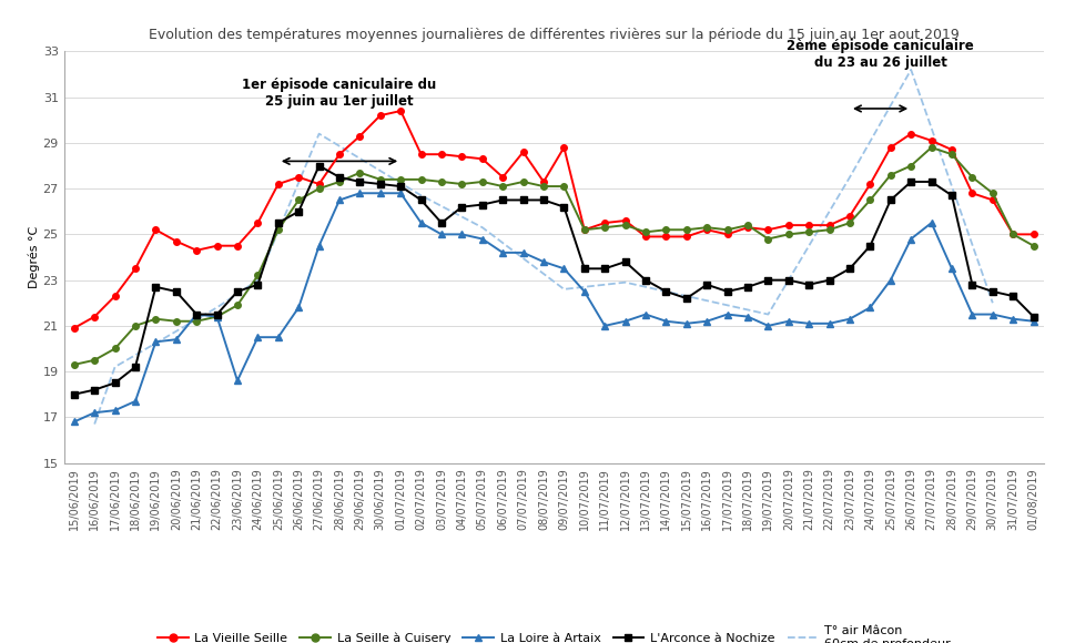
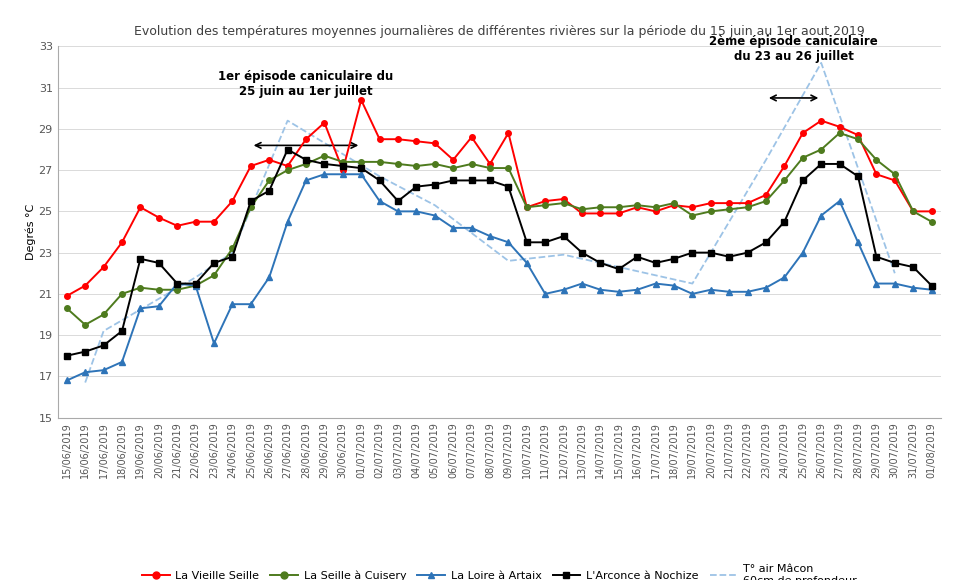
La Seille à Cuisery/15/06/2019: 19.3 -> 20.3
La Vieille Seille/30/06/2019: 30.2 -> 27.0
